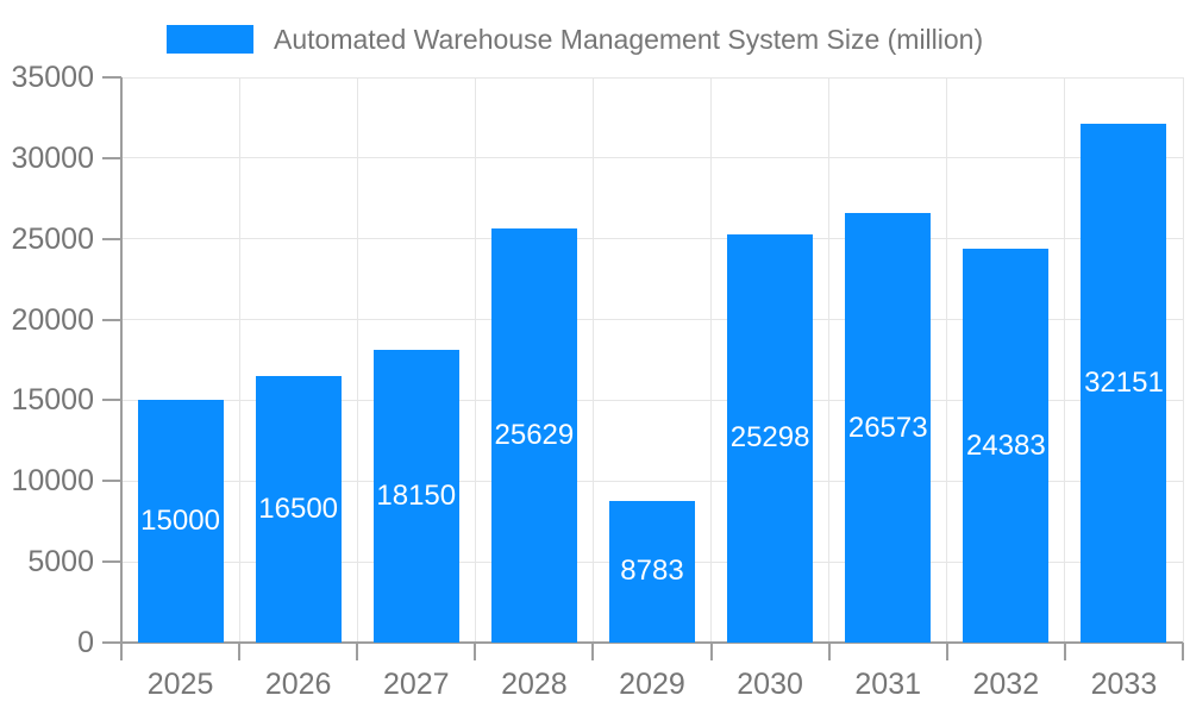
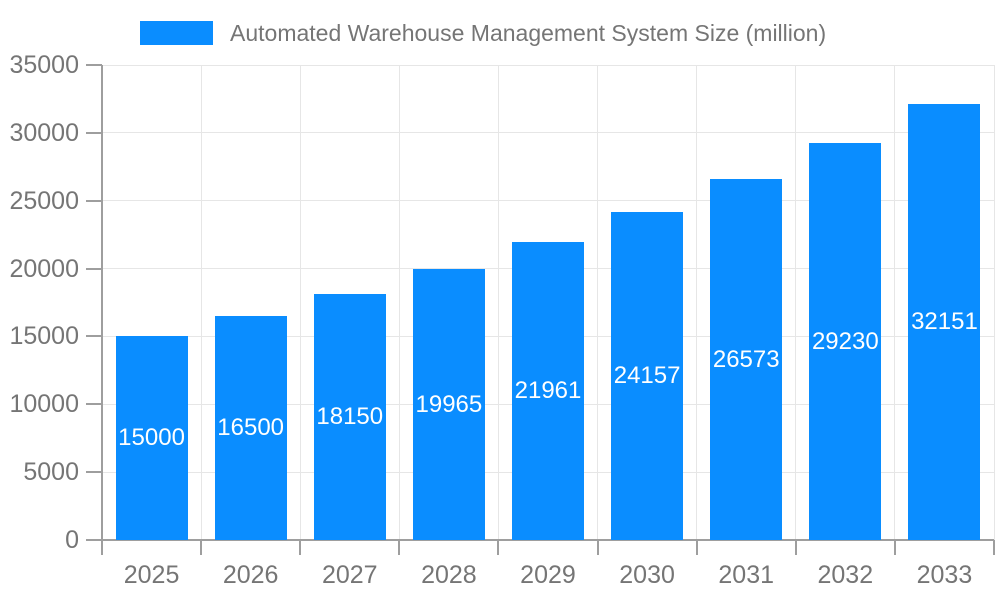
2028: 25629 -> 19965
2029: 8783 -> 21961
2030: 25298 -> 24157
2032: 24383 -> 29230
